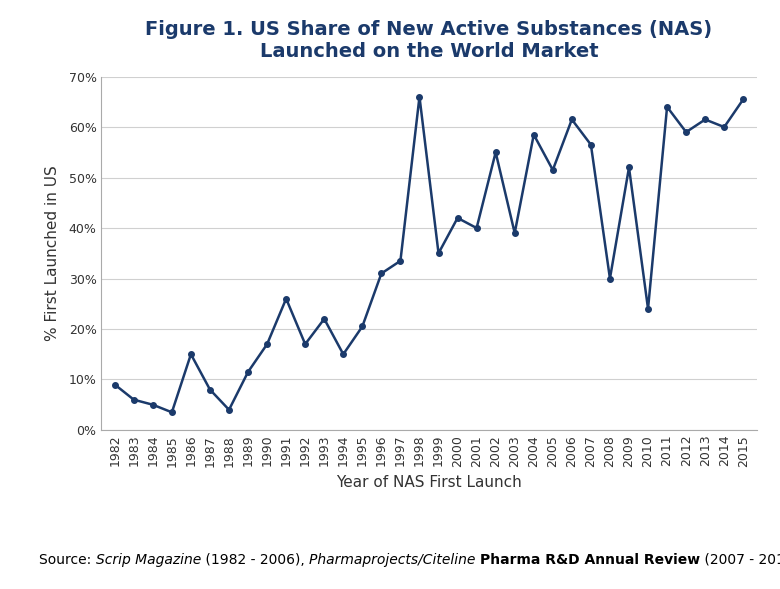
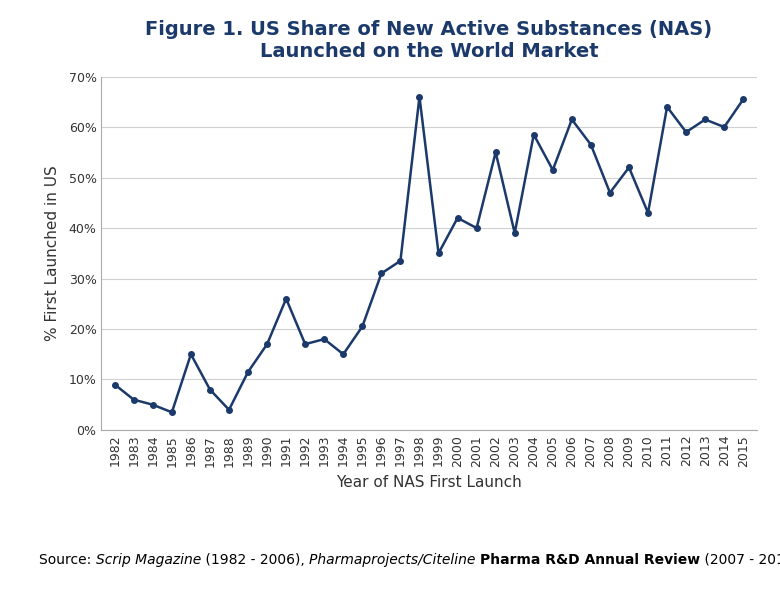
1993: 22.0% -> 18.0%
2008: 30.0% -> 47.0%
2010: 24.0% -> 43.0%
